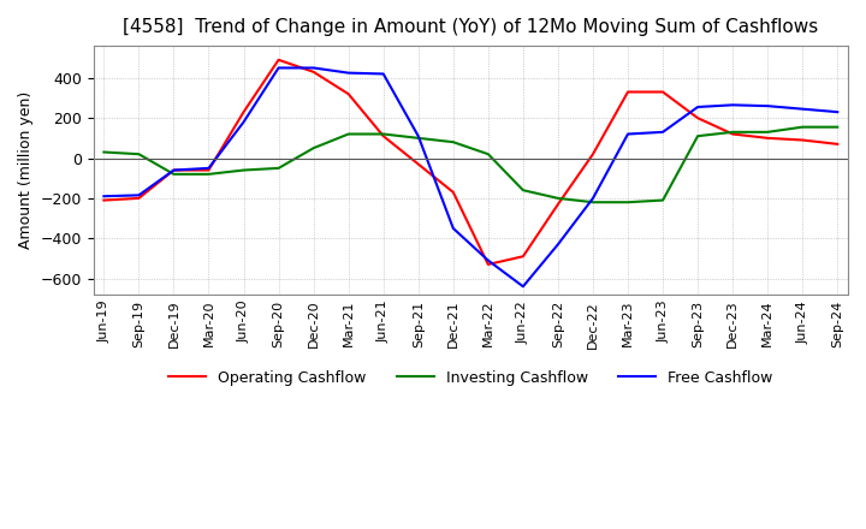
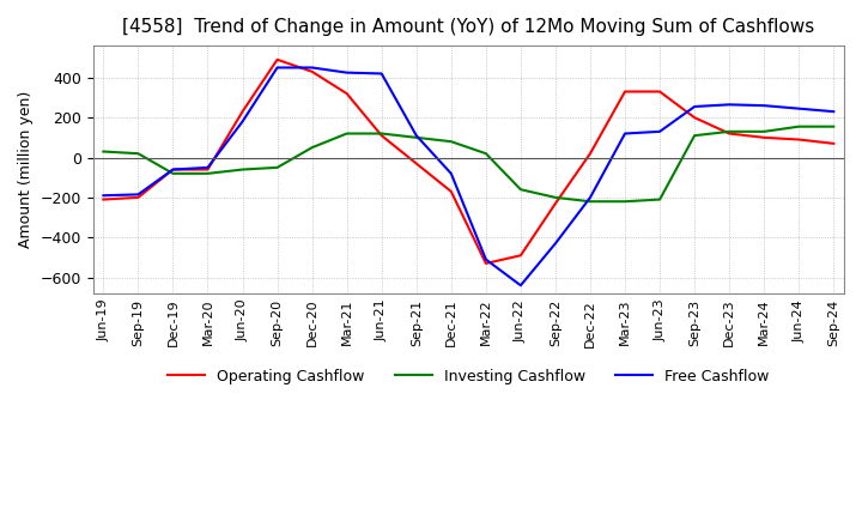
Free Cashflow/Dec-21: -350 -> -80
